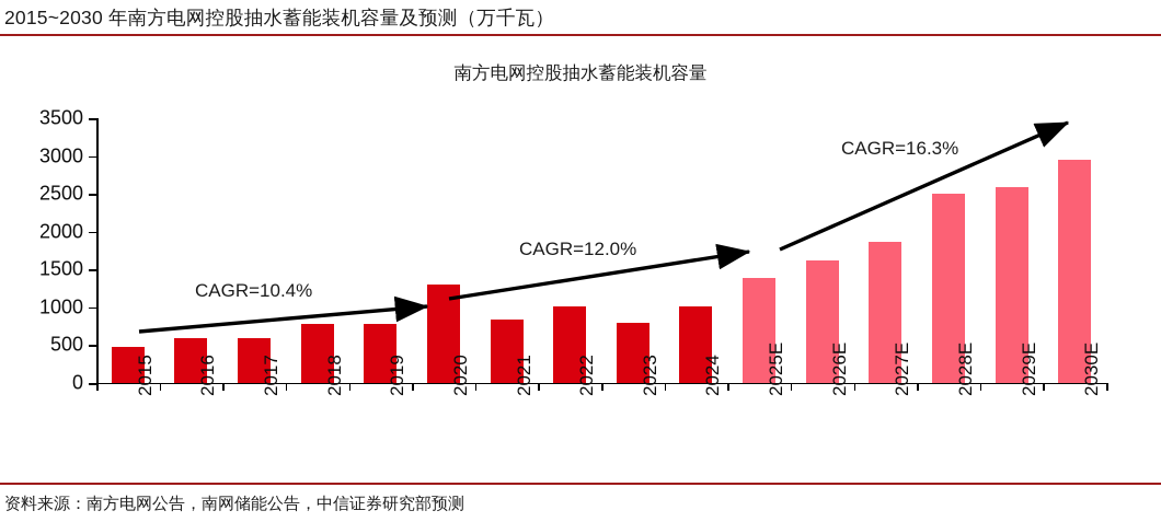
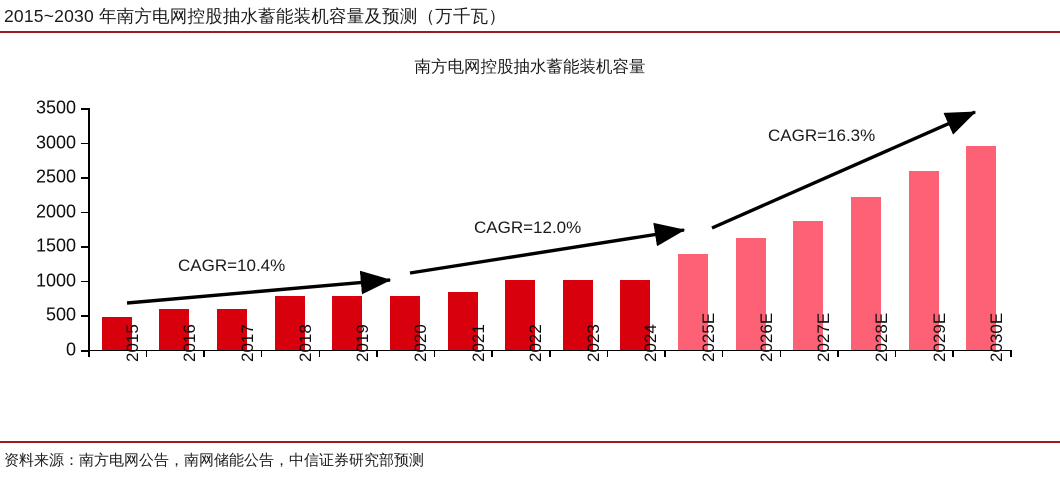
2020: 1300 -> 800
2023: 800 -> 1000
2028E: 2500 -> 2200
